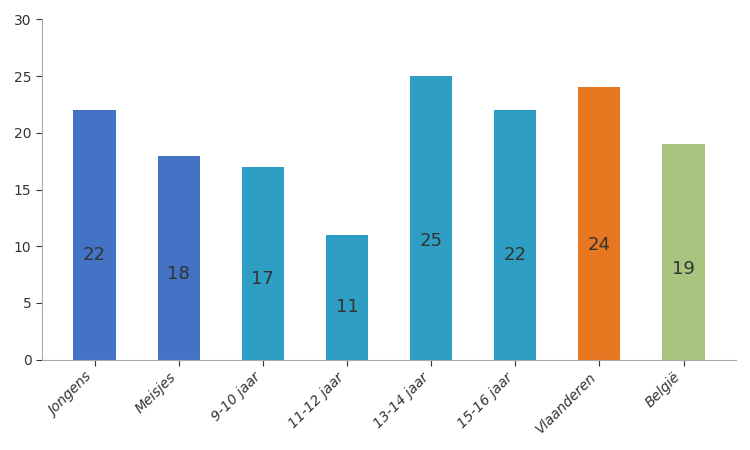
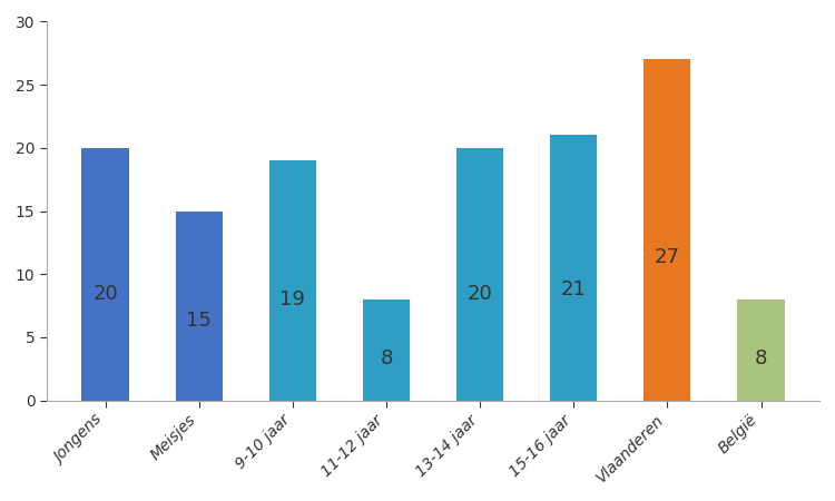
Jongens: 22 -> 20
Meisjes: 18 -> 15
9-10 jaar: 17 -> 19
11-12 jaar: 11 -> 8
13-14 jaar: 25 -> 20
15-16 jaar: 22 -> 21
Vlaanderen: 24 -> 27
België: 19 -> 8
